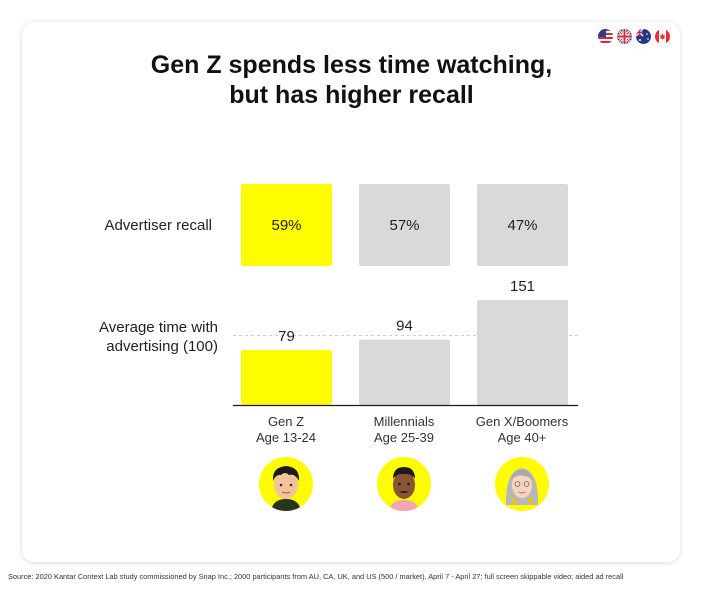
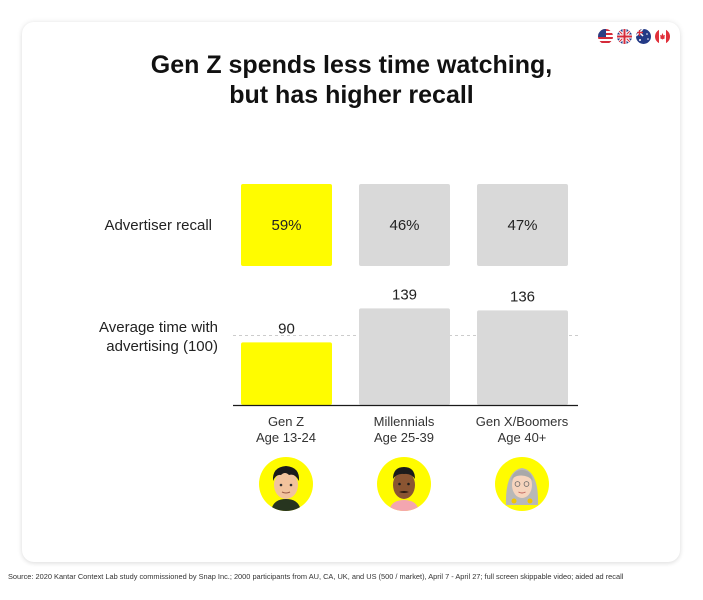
Average time with advertising (100)/Gen Z: 79 -> 90
Advertiser recall/Millennials: 57% -> 46%
Average time with advertising (100)/Millennials: 94 -> 139
Average time with advertising (100)/Gen X/Boomers: 151 -> 136
